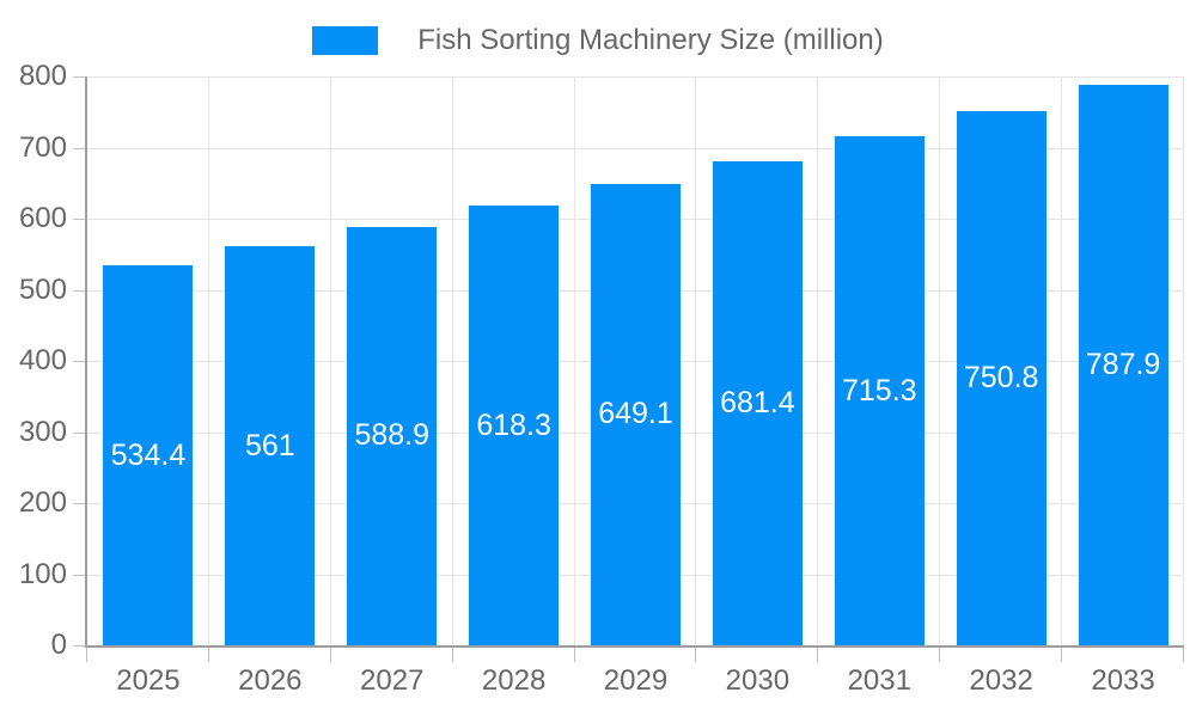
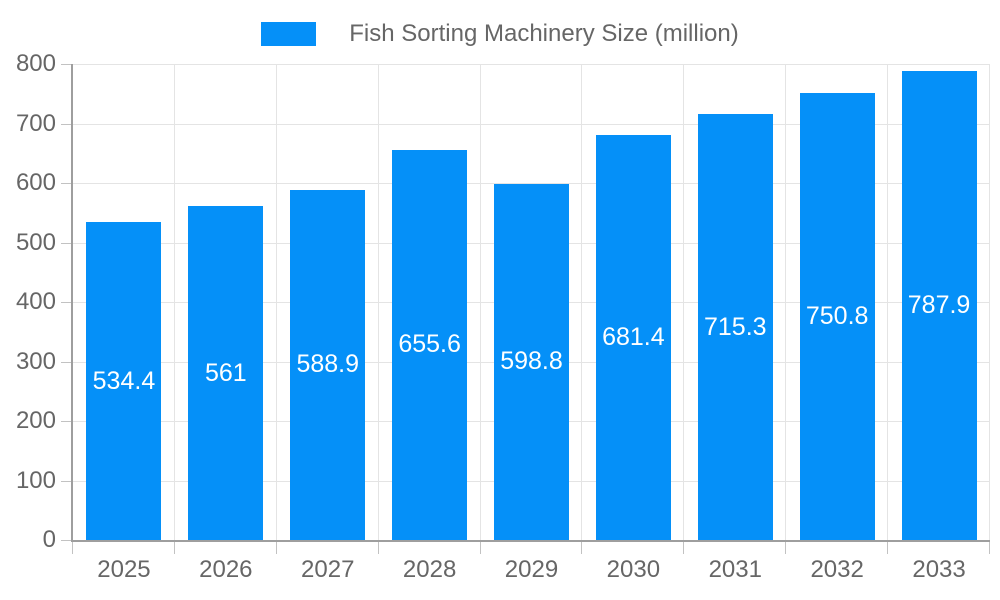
2028: 618.3 -> 655.6
2029: 649.1 -> 598.8
